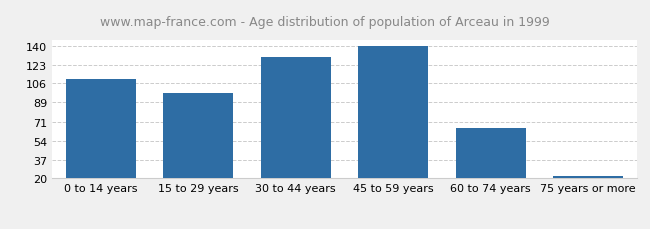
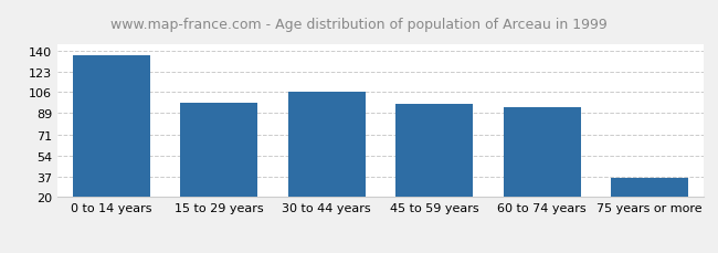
0 to 14 years: 110 -> 136
30 to 44 years: 130 -> 106
45 to 59 years: 140 -> 96
60 to 74 years: 66 -> 94
75 years or more: 22 -> 36
